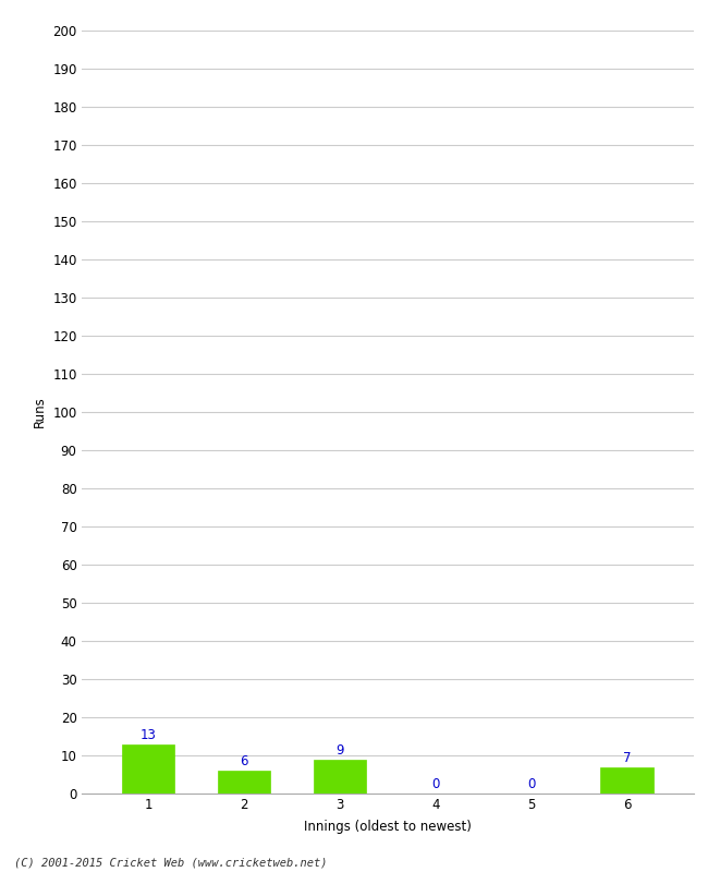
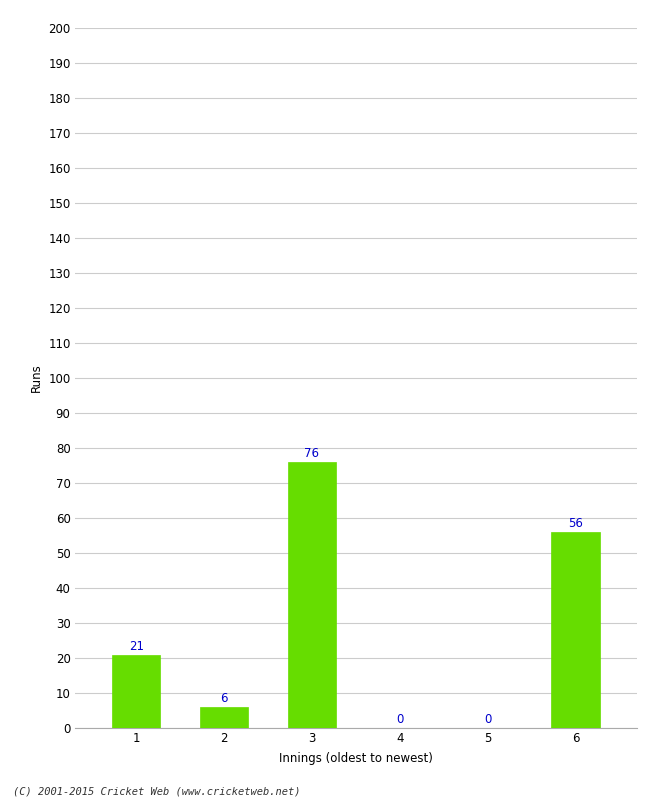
1: 13 -> 21
3: 9 -> 76
6: 7 -> 56
